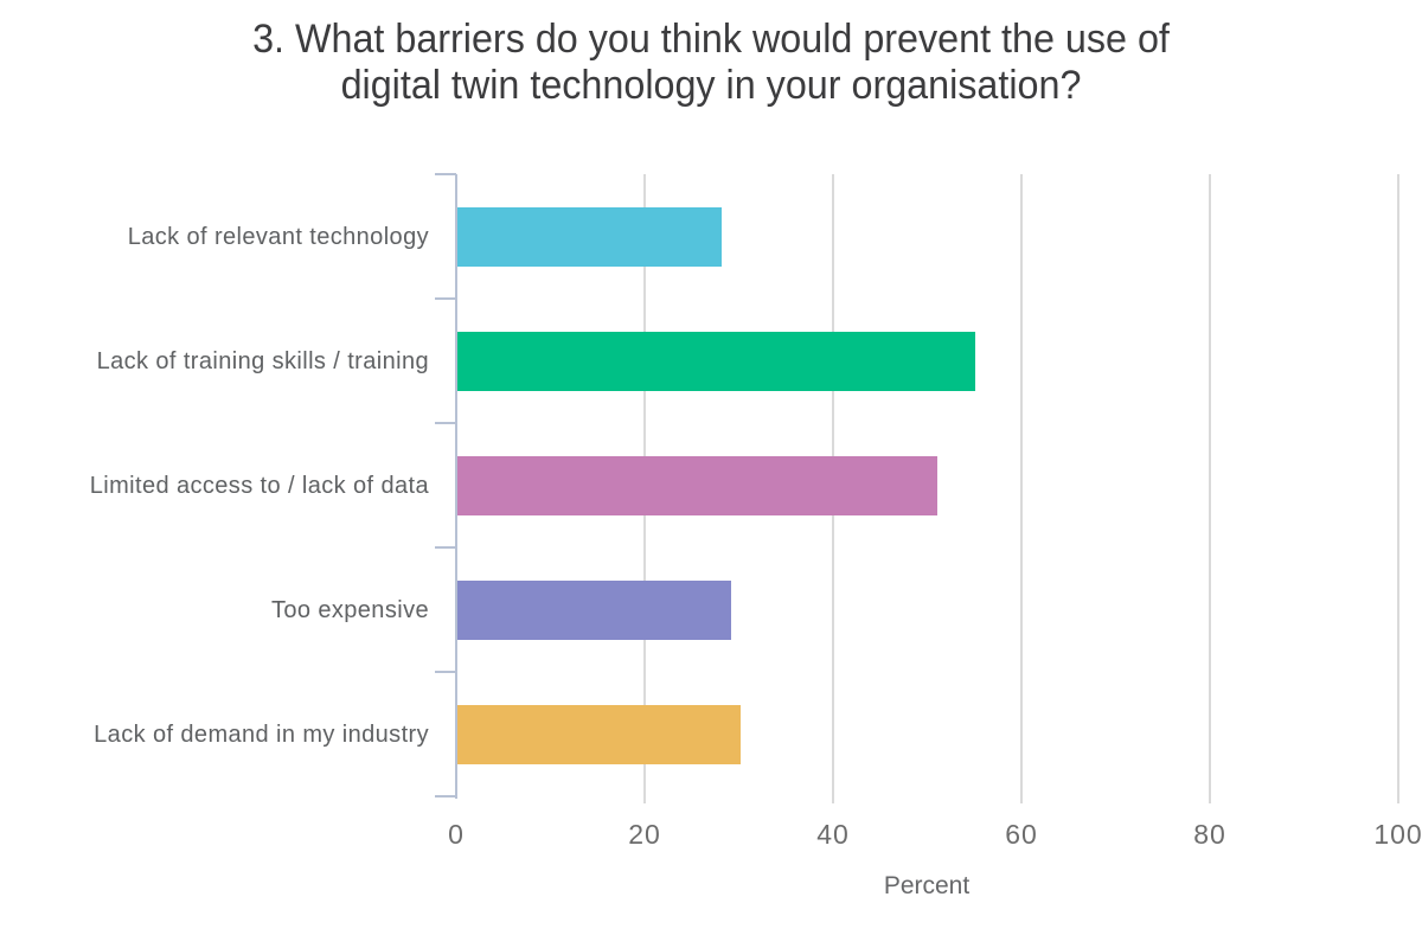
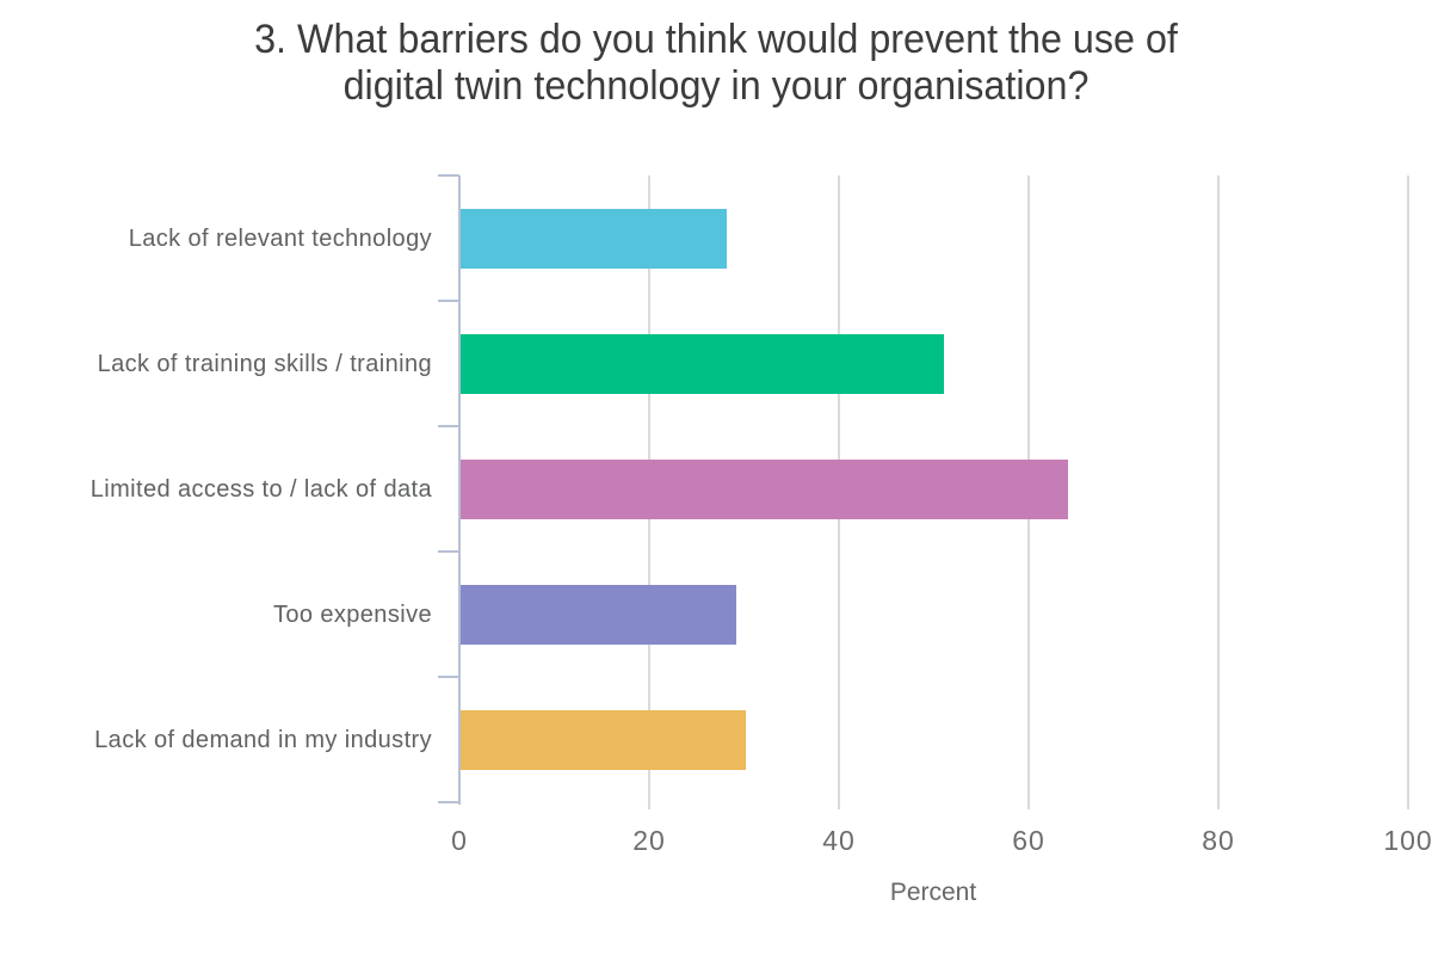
Lack of training skills / training: 55 -> 51
Limited access to / lack of data: 51 -> 64
